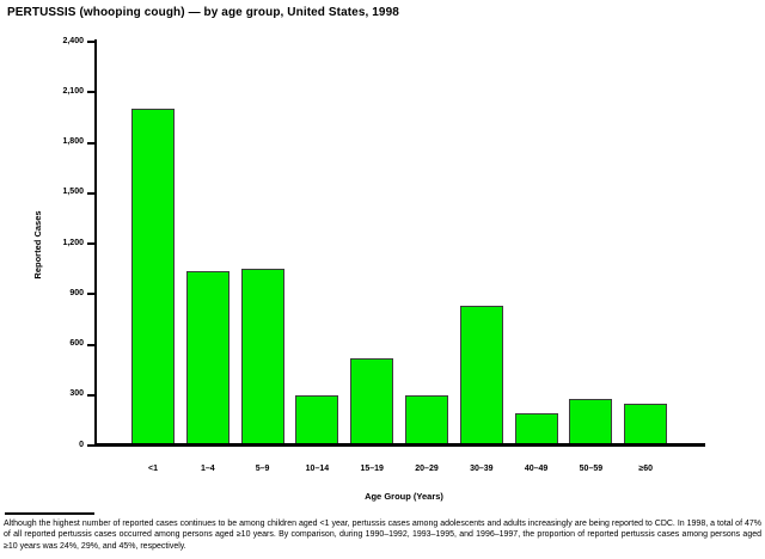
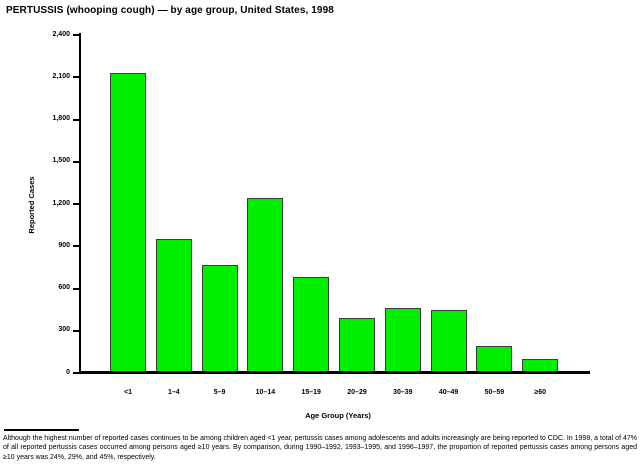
<1: 2000 -> 2130
1–4: 1040 -> 950
5–9: 1050 -> 770
10–14: 300 -> 1240
15–19: 520 -> 680
20–29: 300 -> 390
30–39: 830 -> 460
40–49: 190 -> 450
50–59: 280 -> 190
≥60: 250 -> 100
